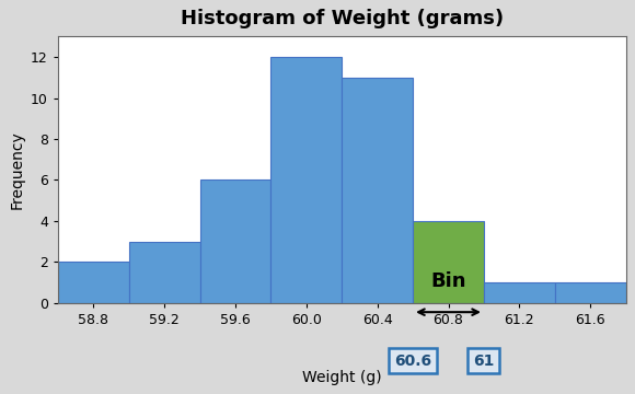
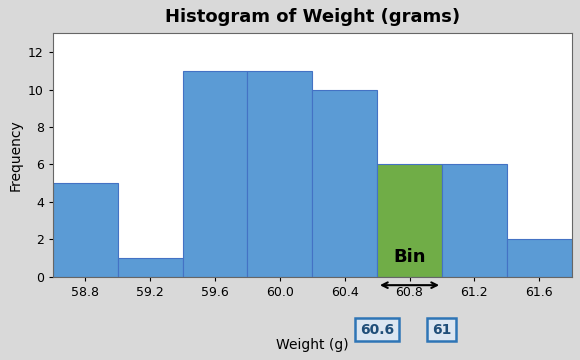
58.8: 2 -> 5
59.2: 3 -> 1
59.6: 6 -> 11
60.0: 12 -> 11
60.4: 11 -> 10
60.8: 4 -> 6
61.2: 1 -> 6
61.6: 1 -> 2
